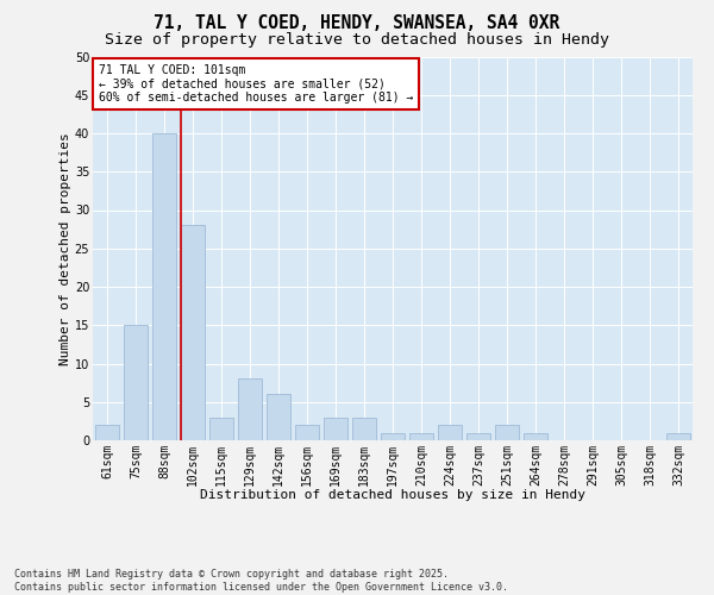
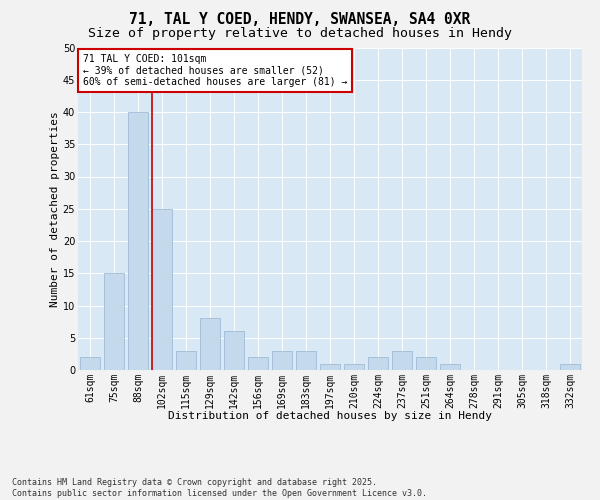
102sqm: 28 -> 25
237sqm: 1 -> 3
